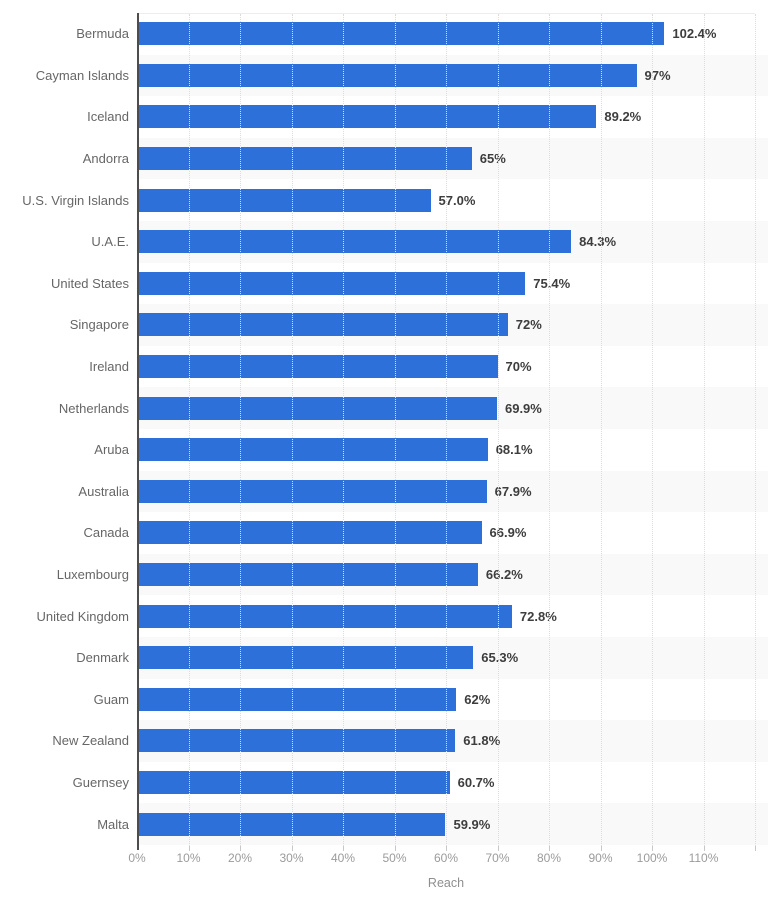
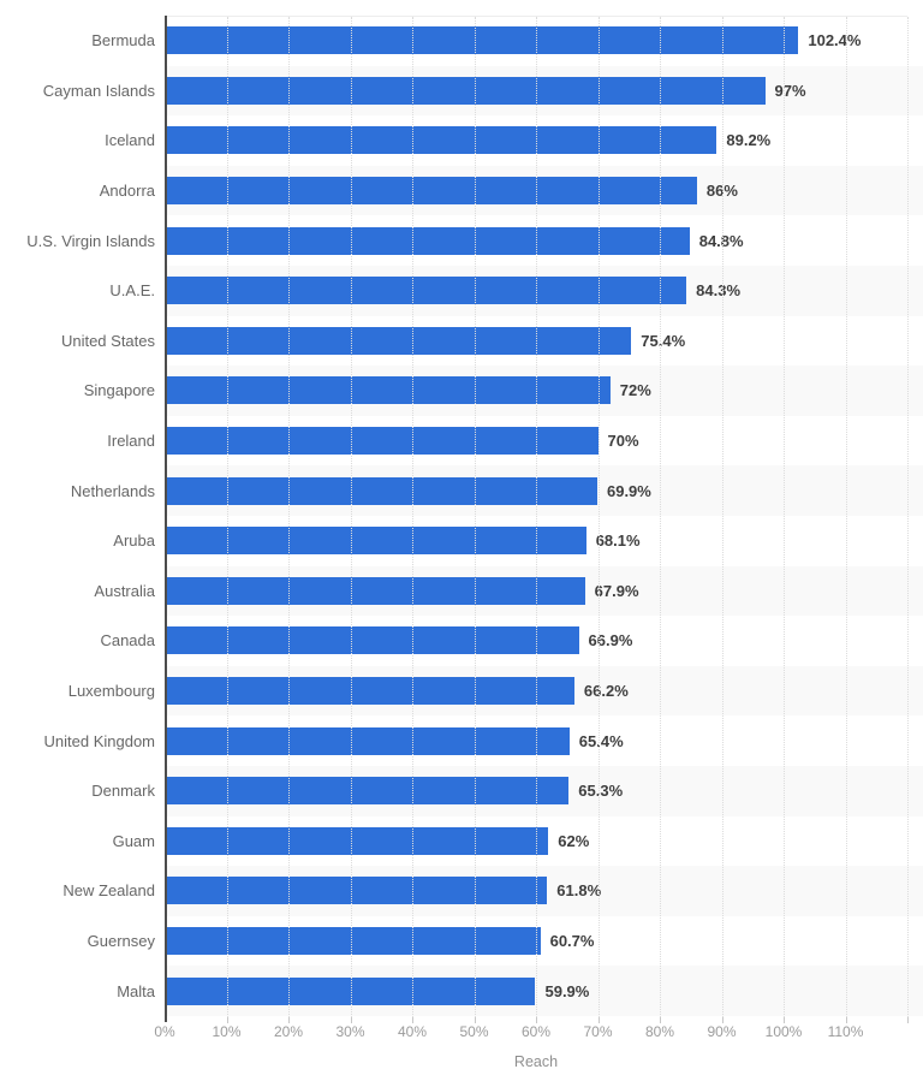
Andorra: 65% -> 86%
U.S. Virgin Islands: 57.0% -> 84.8%
United Kingdom: 72.8% -> 65.4%
